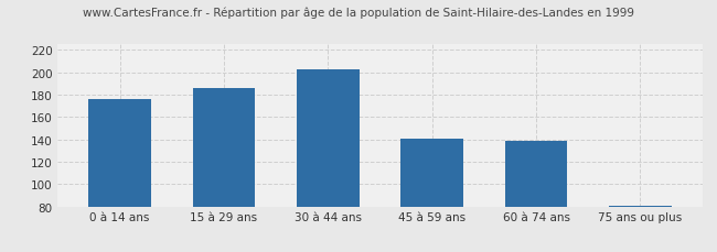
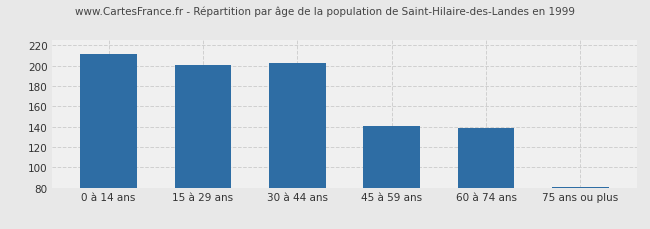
0 à 14 ans: 176 -> 212
15 à 29 ans: 186 -> 201
